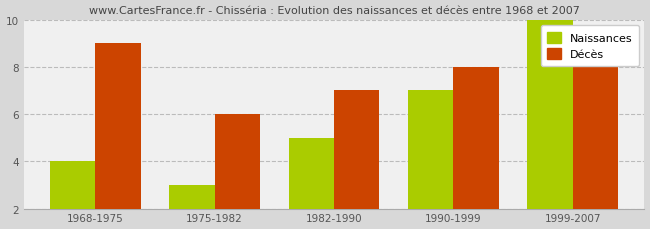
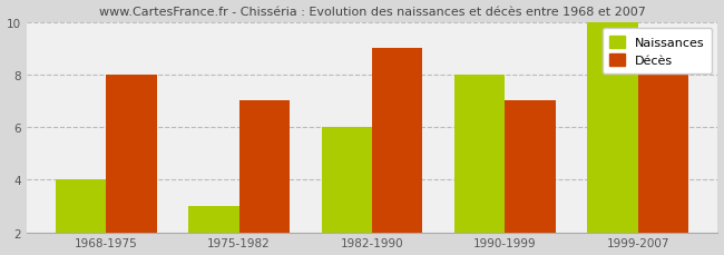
Décès/1968-1975: 9.0 -> 8.0
Décès/1975-1982: 6.0 -> 7.0
Naissances/1982-1990: 5 -> 6
Décès/1982-1990: 7.0 -> 9.0
Naissances/1990-1999: 7 -> 8
Décès/1990-1999: 8.0 -> 7.0
